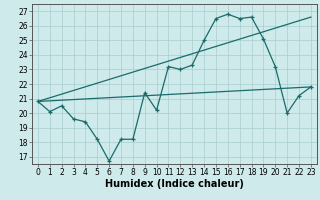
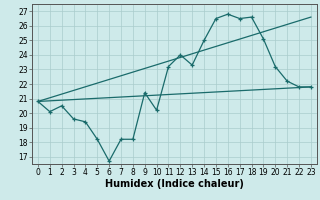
12: 23.0 -> 24.0
21: 20.0 -> 22.2
22: 21.2 -> 21.8
